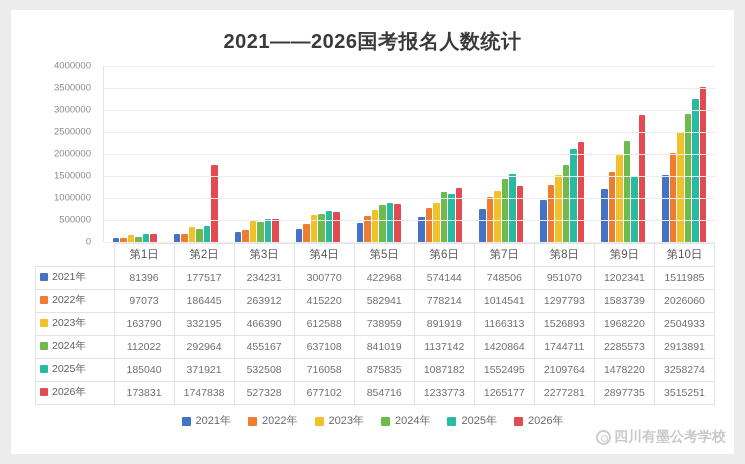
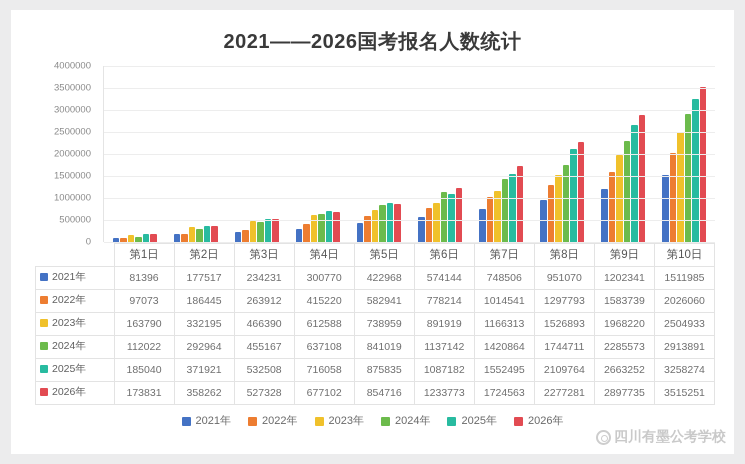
2026年/第2日: 1747838 -> 358262
2026年/第7日: 1265177 -> 1724563
2025年/第9日: 1478220 -> 2663252
